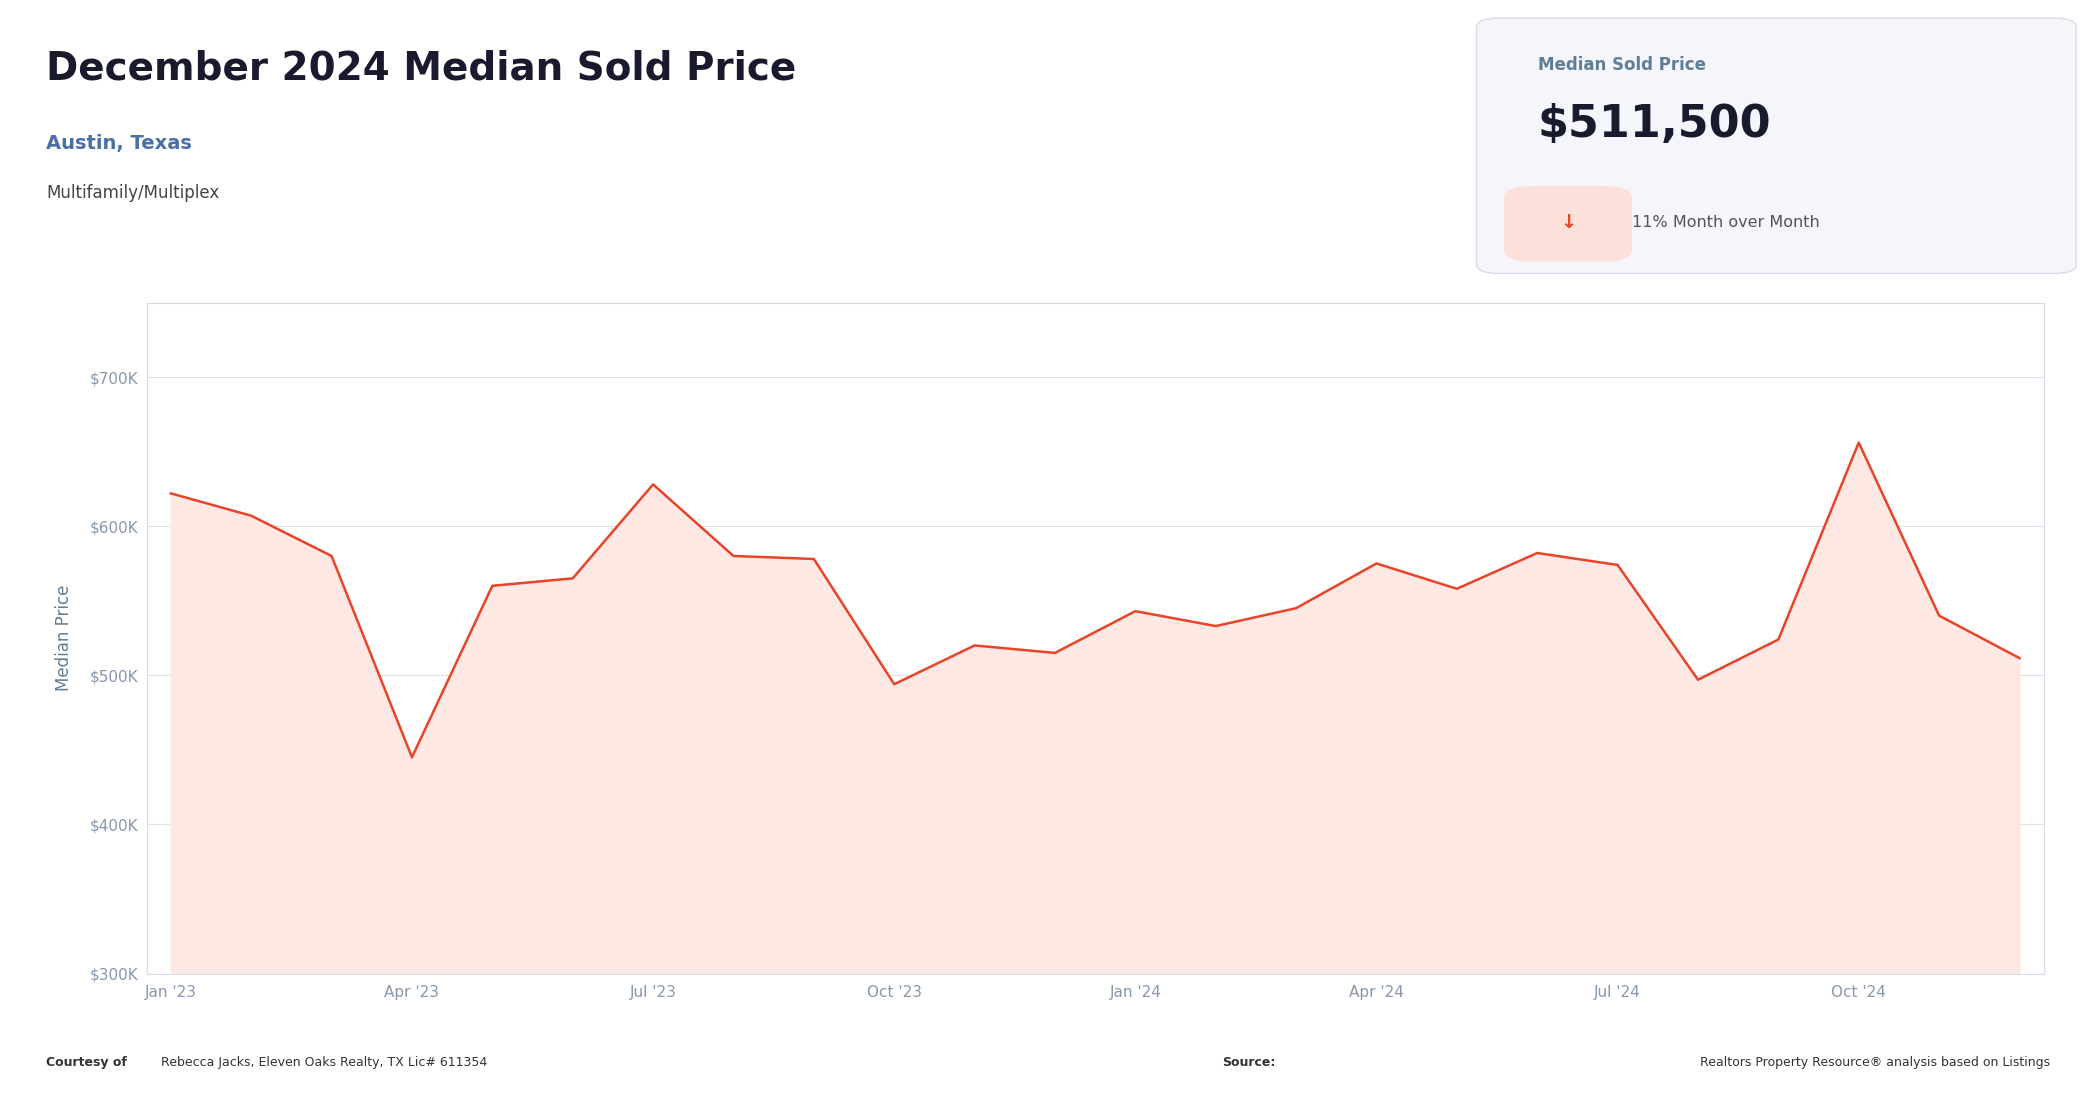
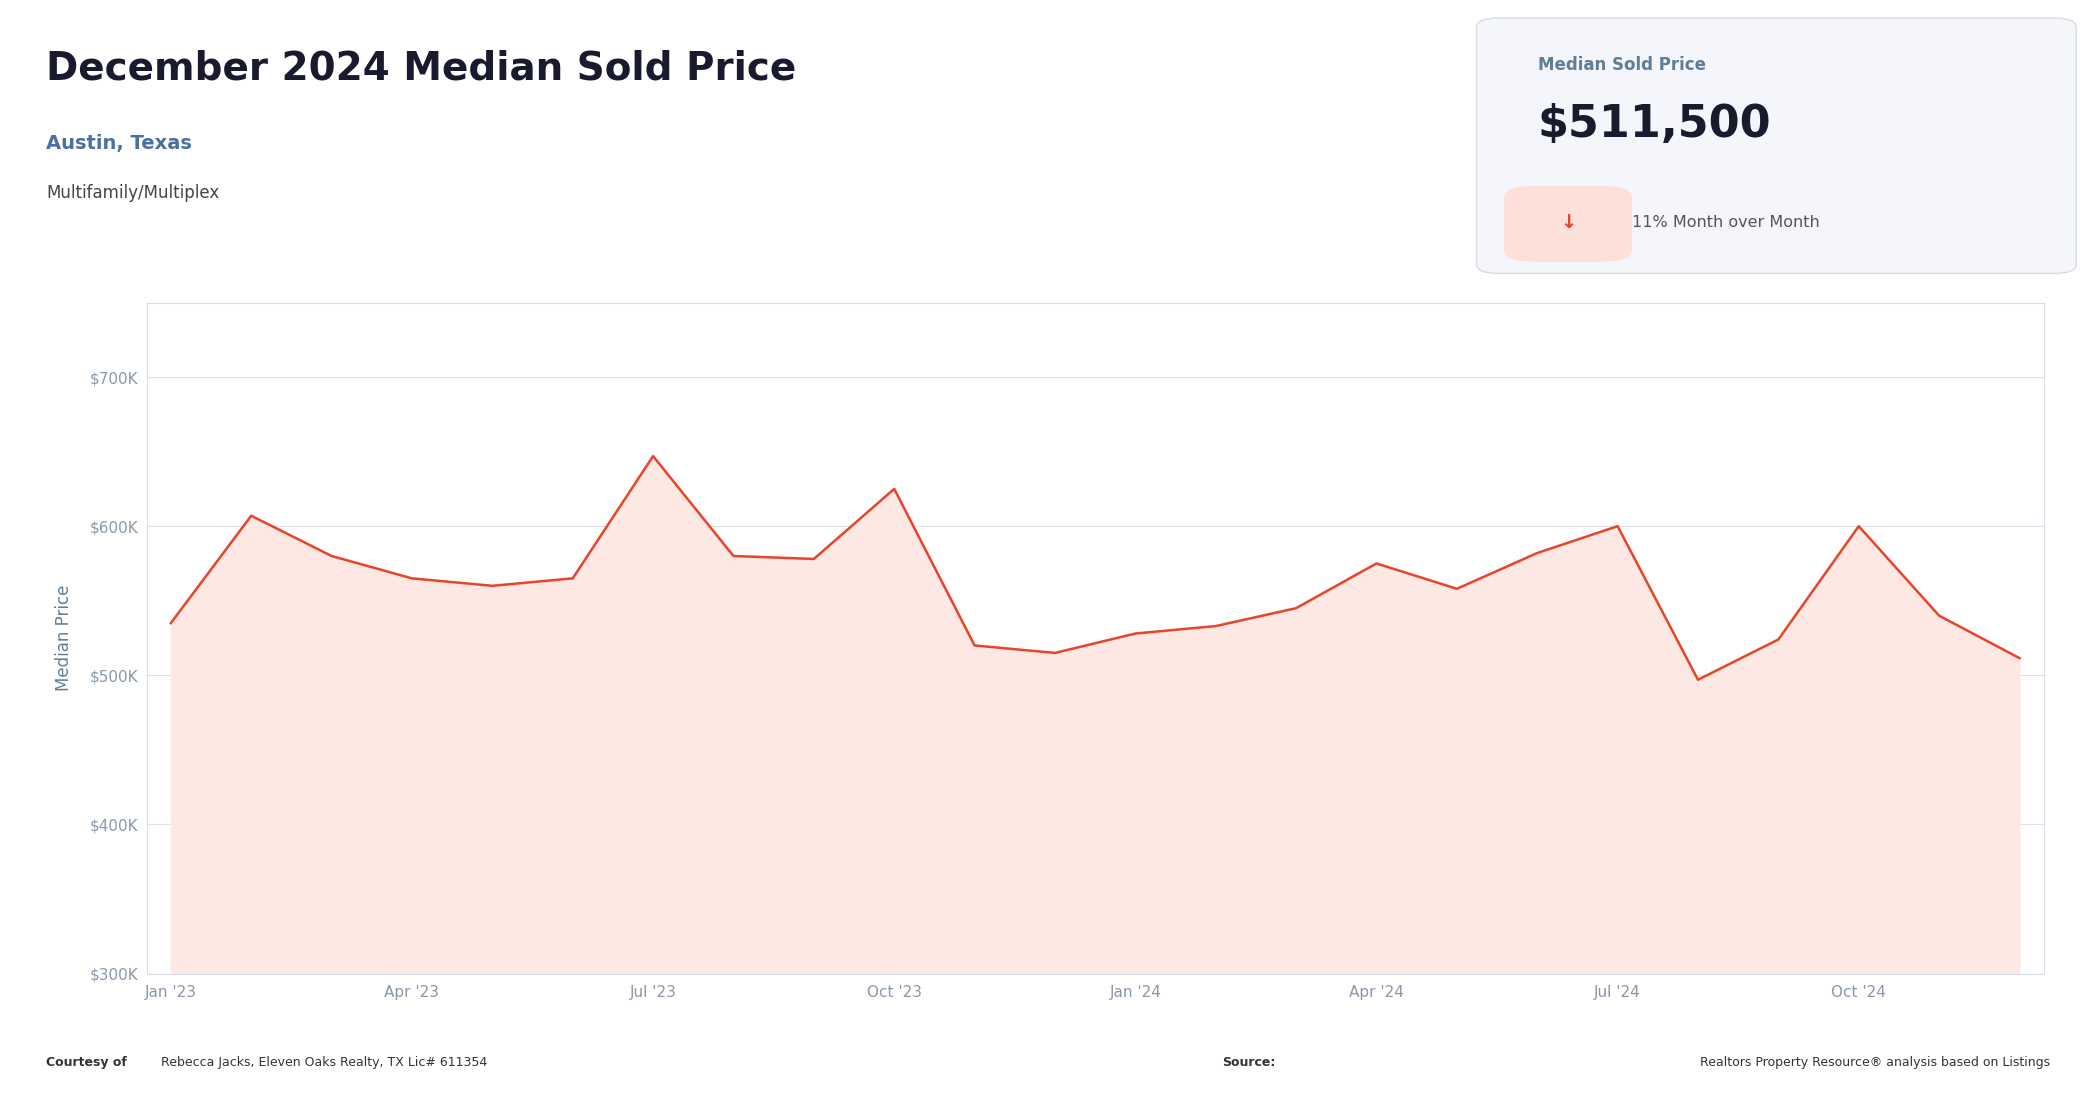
Jan '23: $622K -> $535K
Apr '23: $445K -> $565K
Jul '23: $628K -> $647K
Oct '23: $494K -> $625K
Jan '24: $543K -> $528K
Jul '24: $574K -> $600K
Oct '24: $656K -> $600K
